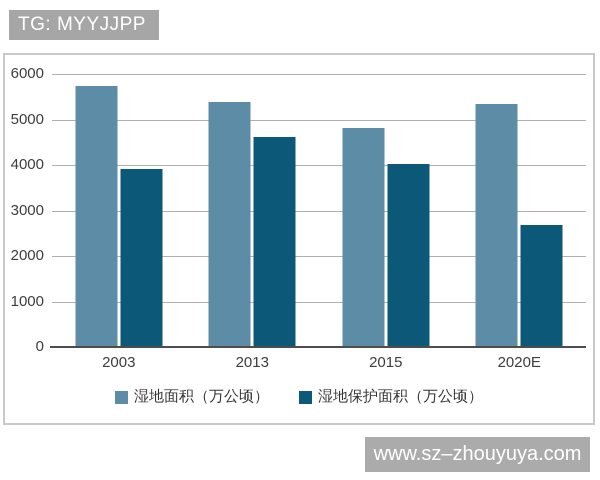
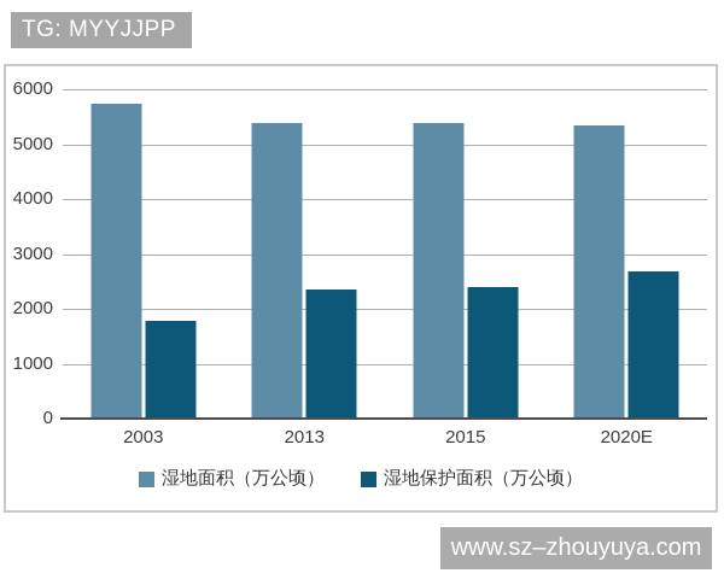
湿地保护面积（万公顷）/2003: 3900 -> 1800
湿地保护面积（万公顷）/2013: 4600 -> 2300
湿地面积（万公顷）/2015: 4800 -> 5400
湿地保护面积（万公顷）/2015: 4000 -> 2400
